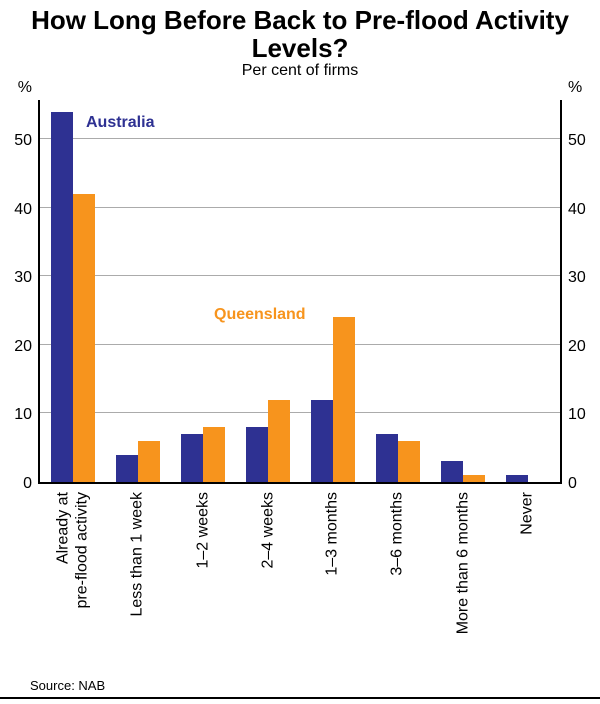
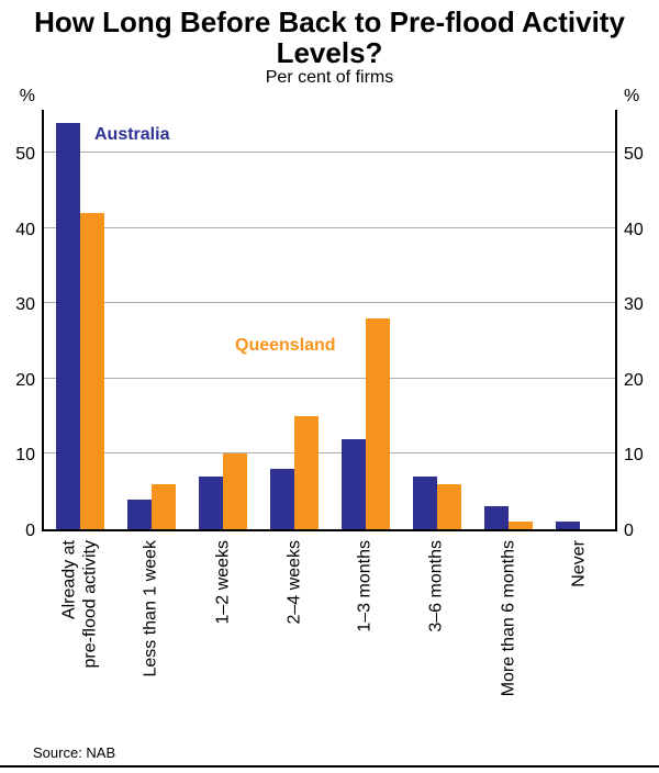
Queensland/1–2 weeks: 8 -> 10
Queensland/2–4 weeks: 12 -> 15
Queensland/1–3 months: 24 -> 28
